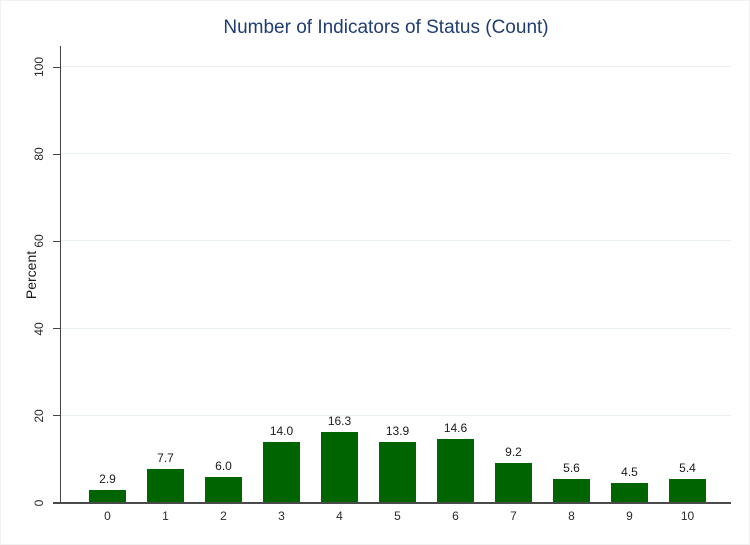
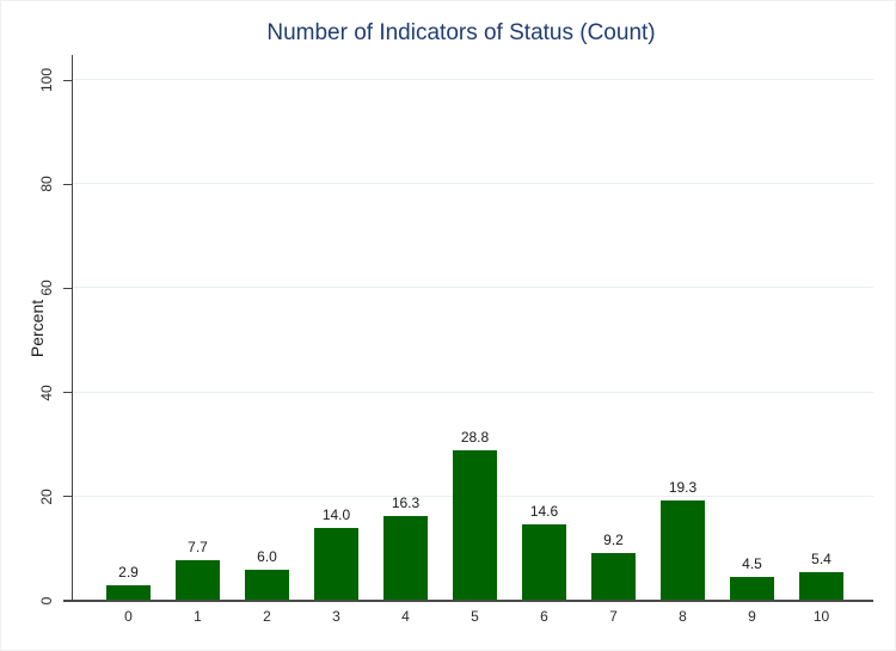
5: 13.9 -> 28.8
8: 5.6 -> 19.3
